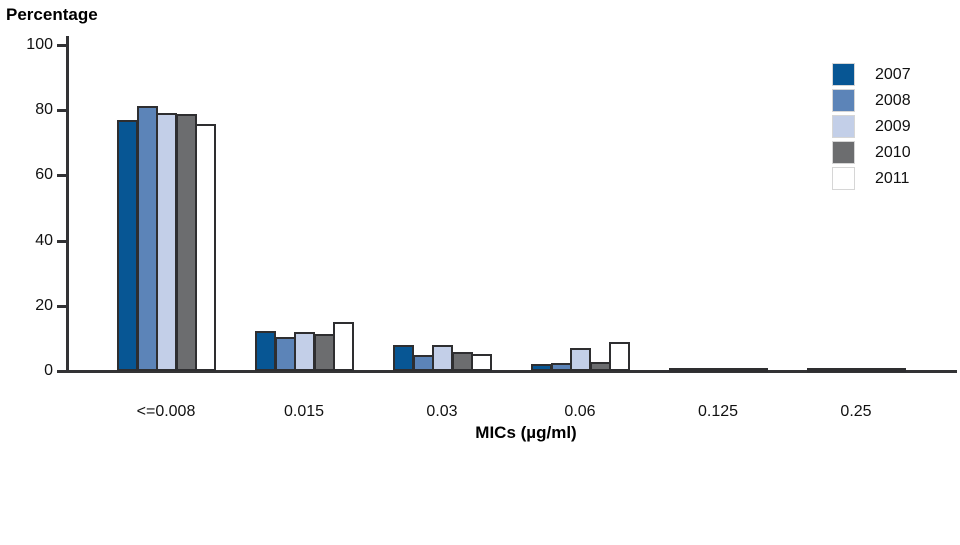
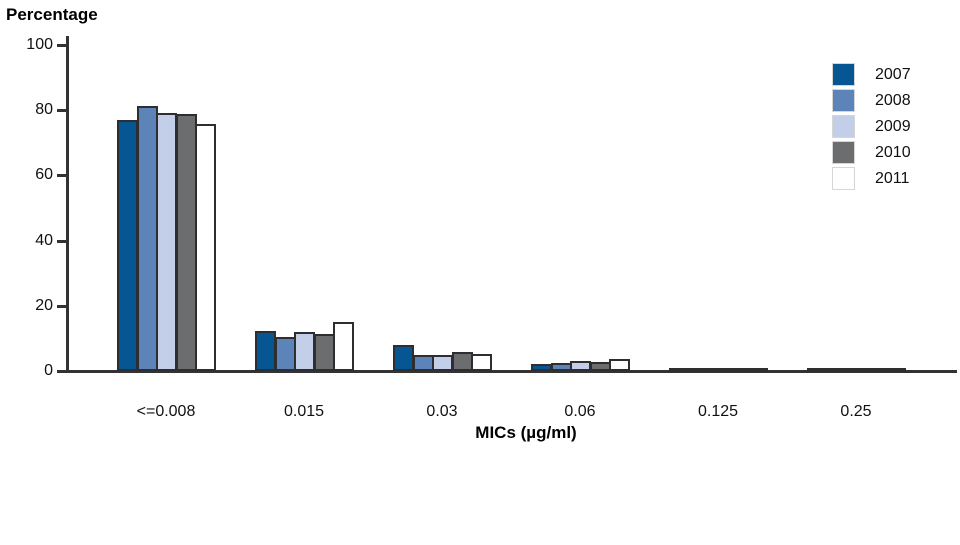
2009/0.03: 8 -> 5
2009/0.06: 7 -> 3
2011/0.06: 9 -> 4
